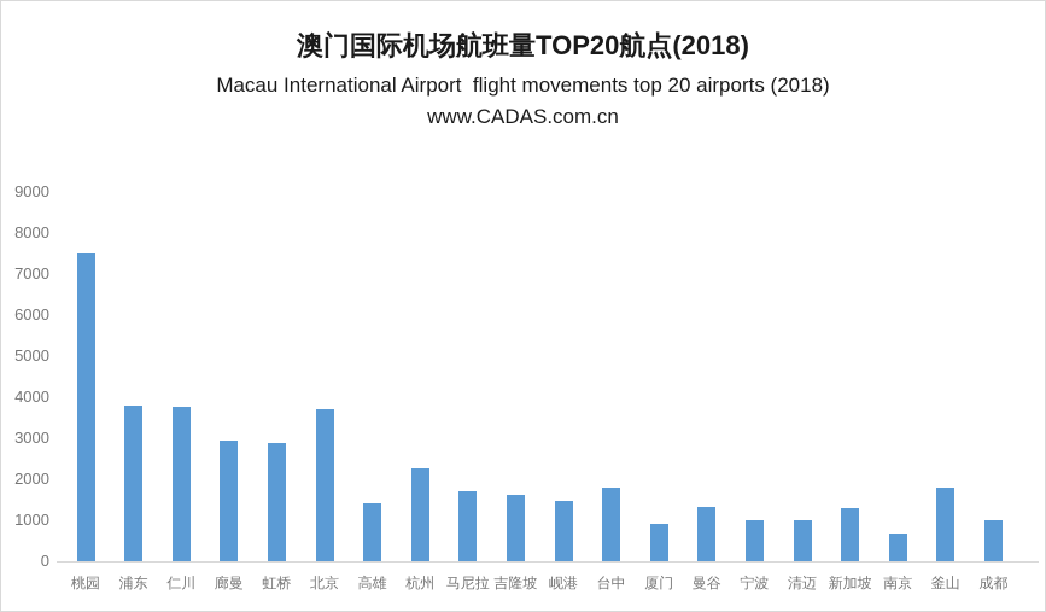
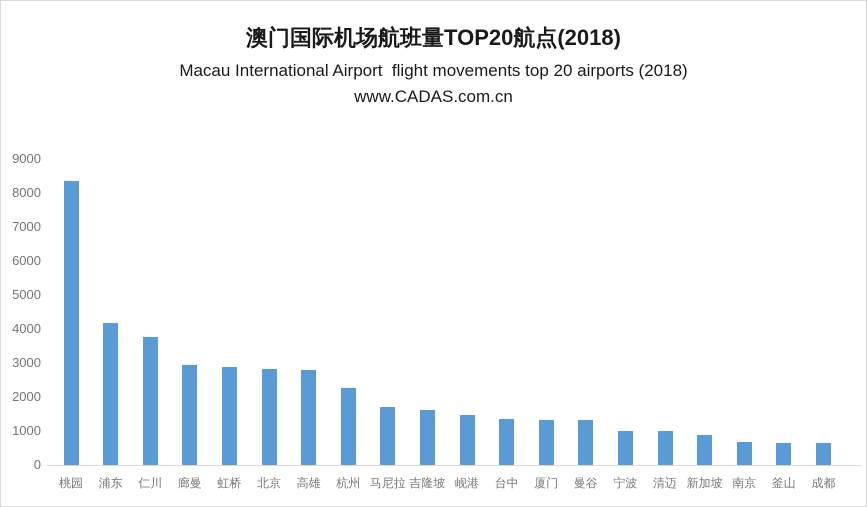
桃园: 7500 -> 8400
浦东: 3800 -> 4200
北京: 3700 -> 2800
高雄: 1400 -> 2800
台中: 1800 -> 1400
厦门: 900 -> 1300
新加坡: 1300 -> 900
釜山: 1800 -> 600
成都: 1000 -> 600
